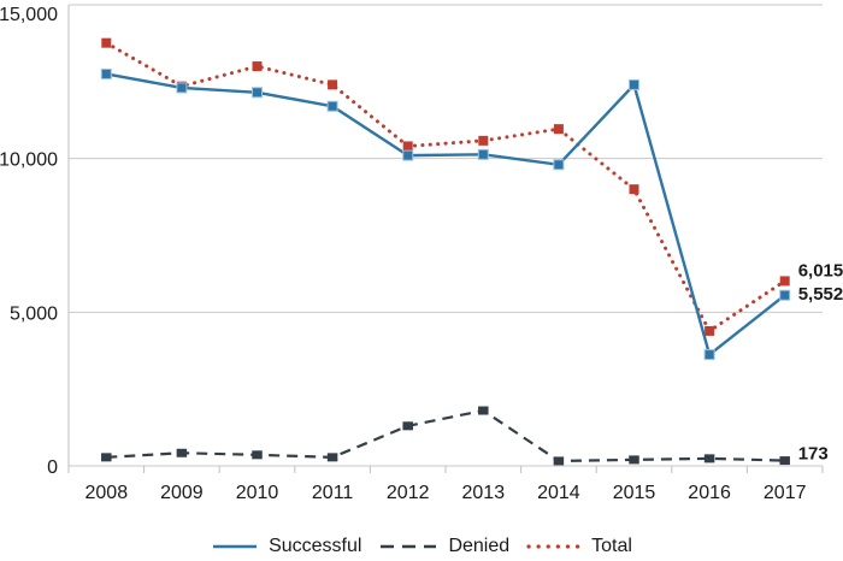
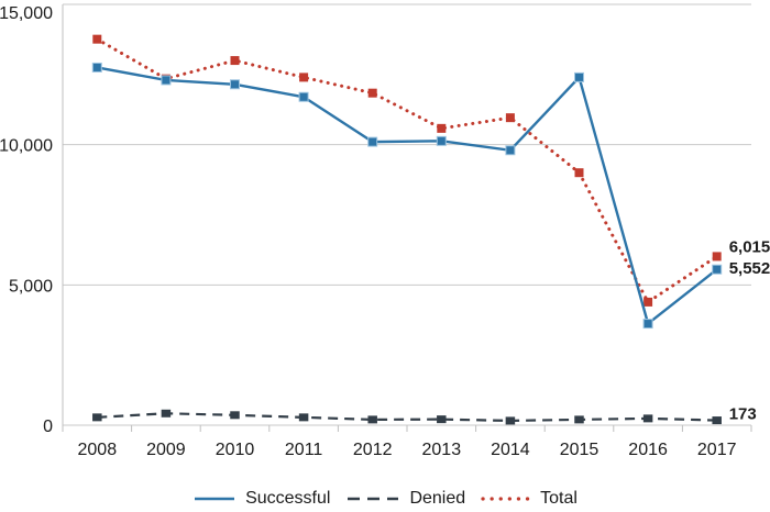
Denied/2012: 1300 -> 200
Total/2012: 10400 -> 11800
Denied/2013: 1800 -> 200
